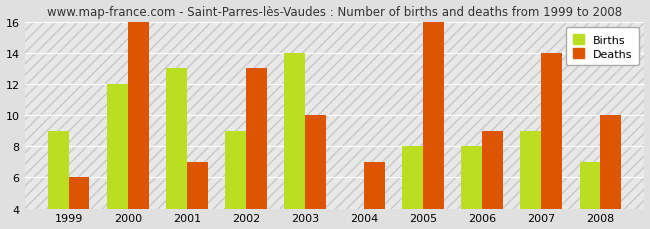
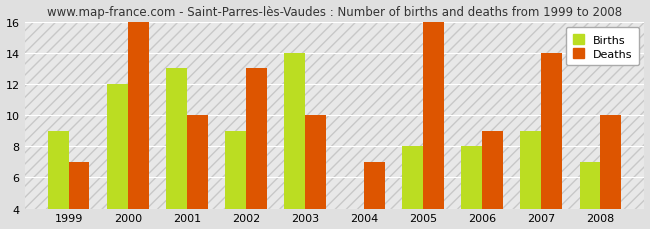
Deaths/1999: 6 -> 7
Deaths/2001: 7 -> 10
